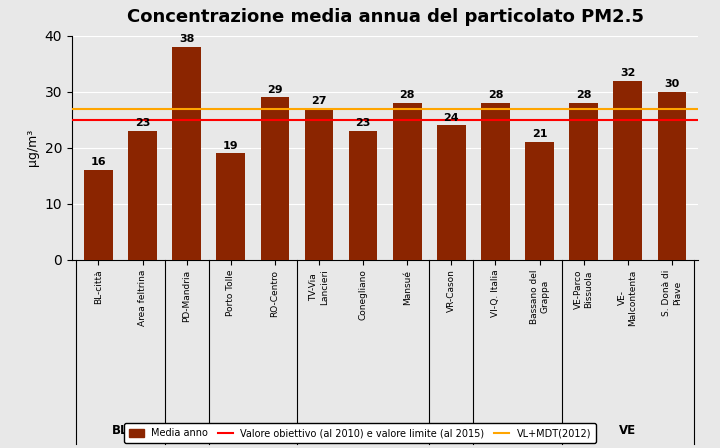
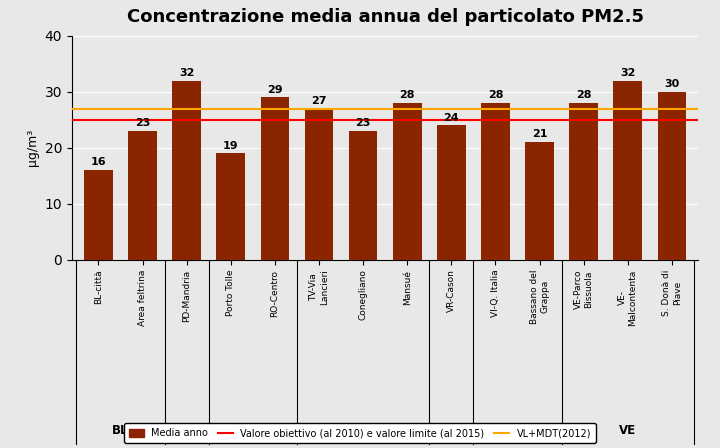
PD-Mandria: 38 -> 32
